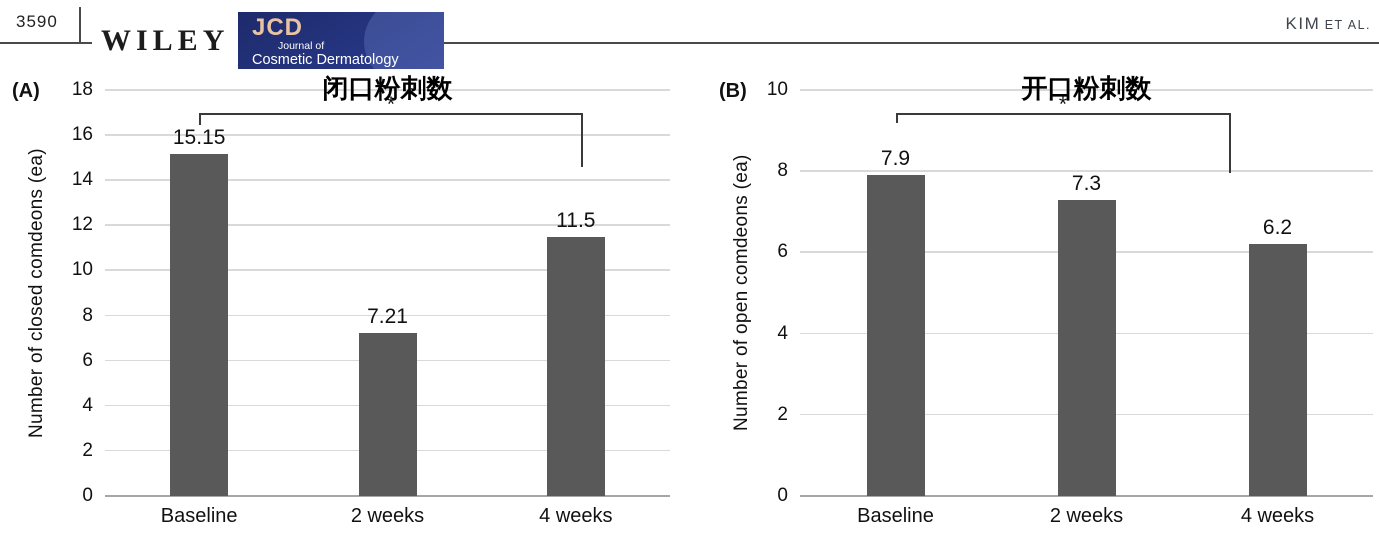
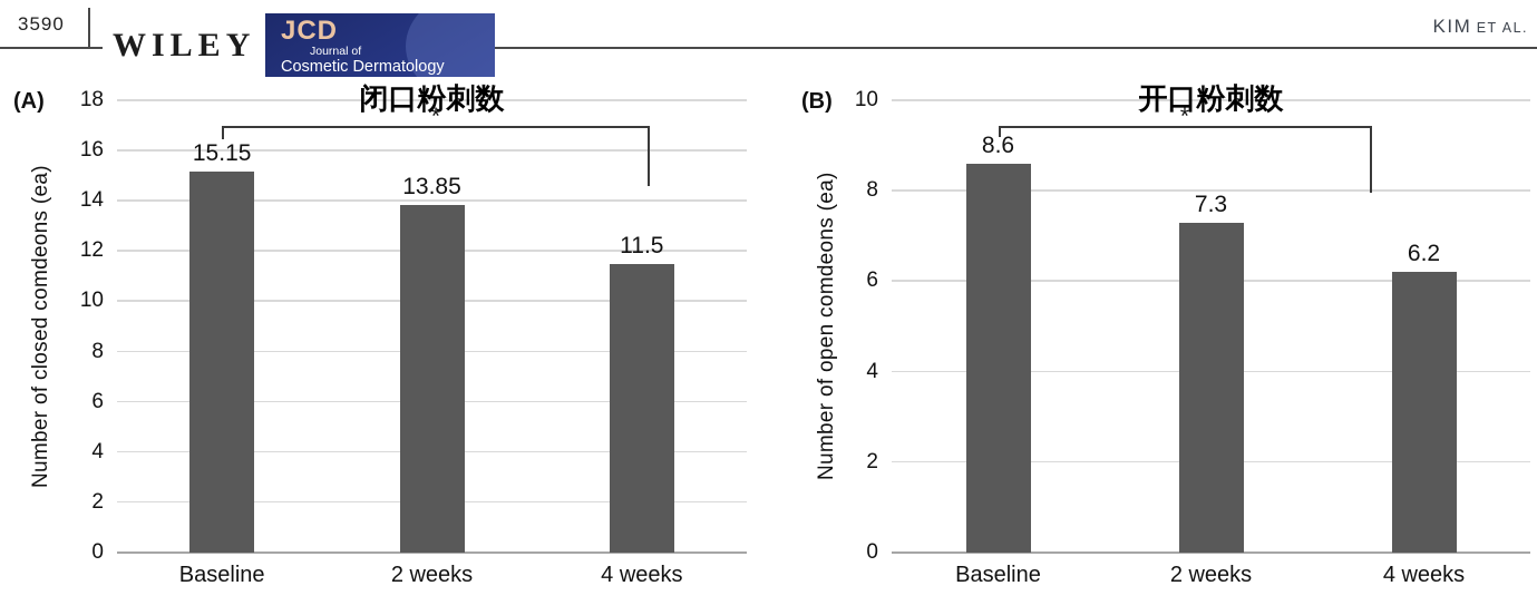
闭口粉刺数/2 weeks: 7.21 -> 13.85
开口粉刺数/Baseline: 7.9 -> 8.6
